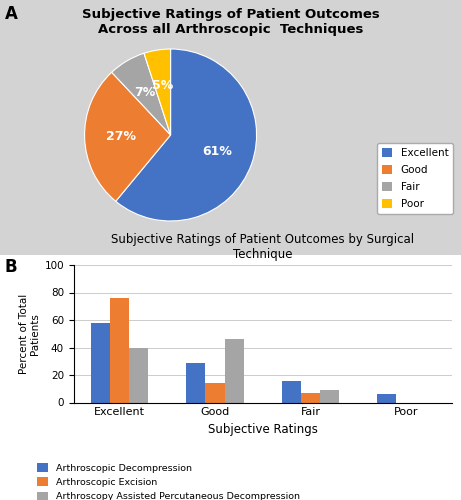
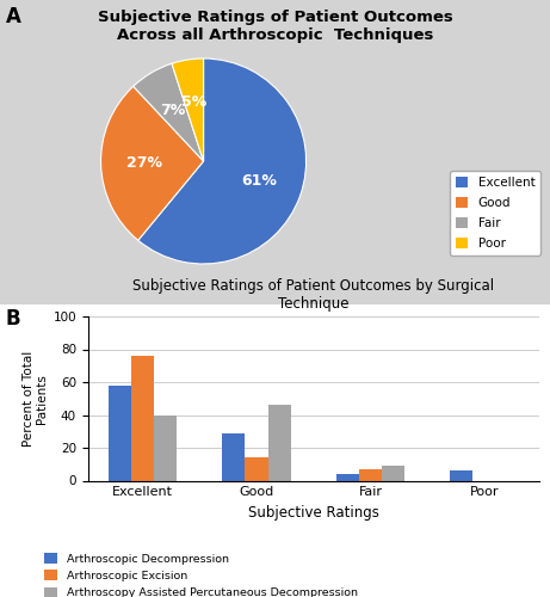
Arthroscopic Decompression/Fair: 16 -> 4
